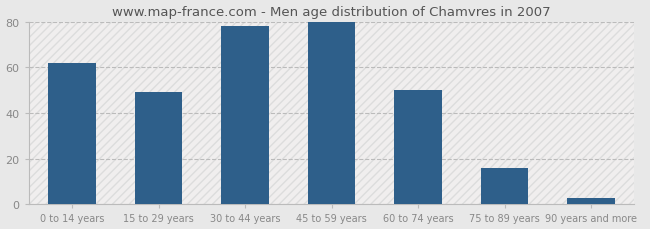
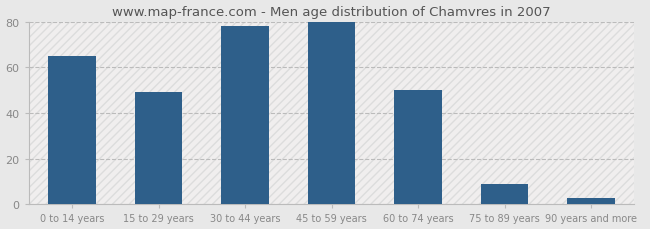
0 to 14 years: 62 -> 65
75 to 89 years: 16 -> 9
